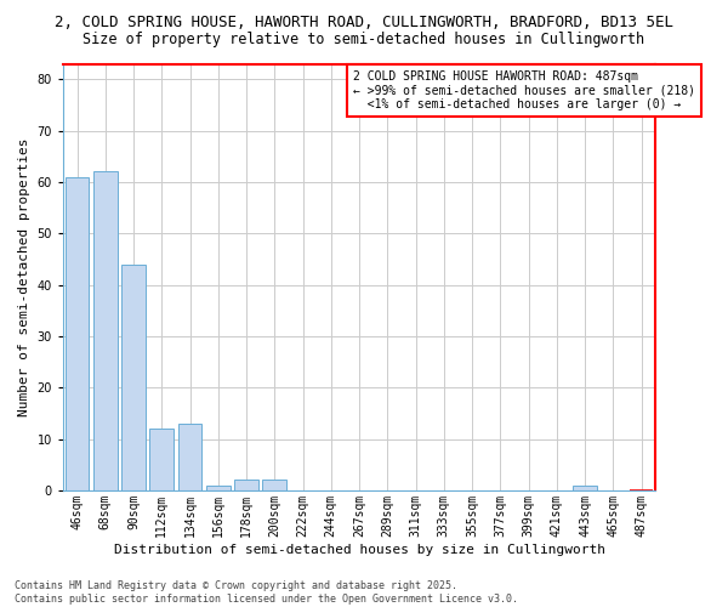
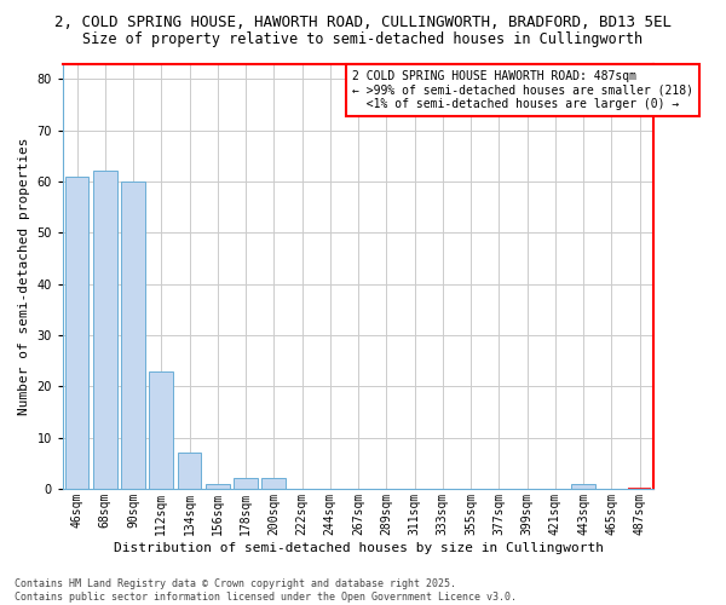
90sqm: 44 -> 60
112sqm: 12 -> 23
134sqm: 13 -> 7
